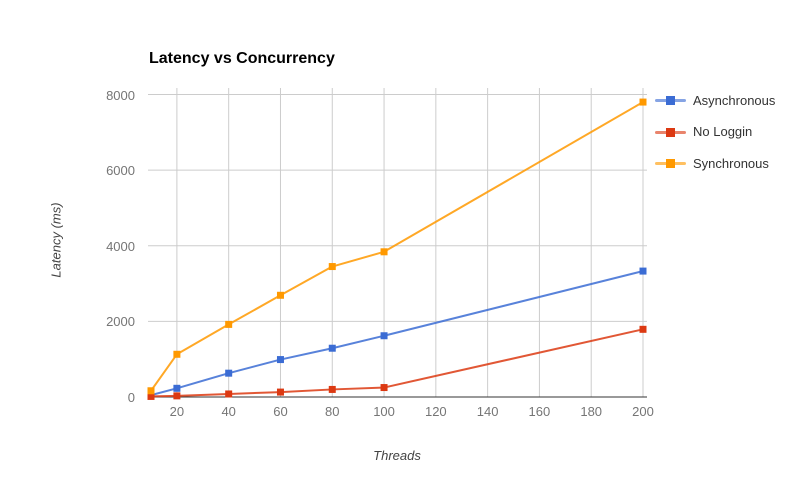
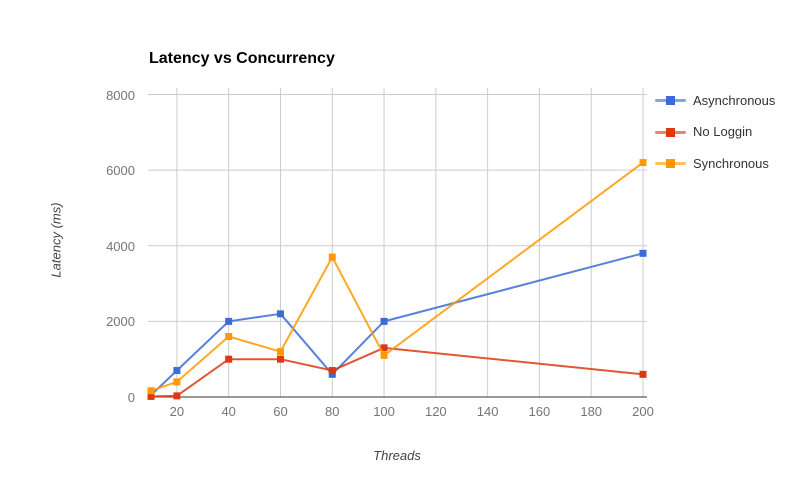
Asynchronous/20: 200 -> 700
Synchronous/20: 1100 -> 400
Asynchronous/40: 600 -> 2000
No Loggin/40: 100 -> 1000
Synchronous/40: 1900 -> 1600
Asynchronous/60: 1000 -> 2200
No Loggin/60: 100 -> 1000
Synchronous/60: 2700 -> 1200
Asynchronous/80: 1300 -> 600
No Loggin/80: 200 -> 700
Synchronous/80: 3400 -> 3700
Asynchronous/100: 1600 -> 2000
No Loggin/100: 200 -> 1300
Synchronous/100: 3800 -> 1100
Asynchronous/200: 3300 -> 3800
No Loggin/200: 1800 -> 600
Synchronous/200: 7800 -> 6200
